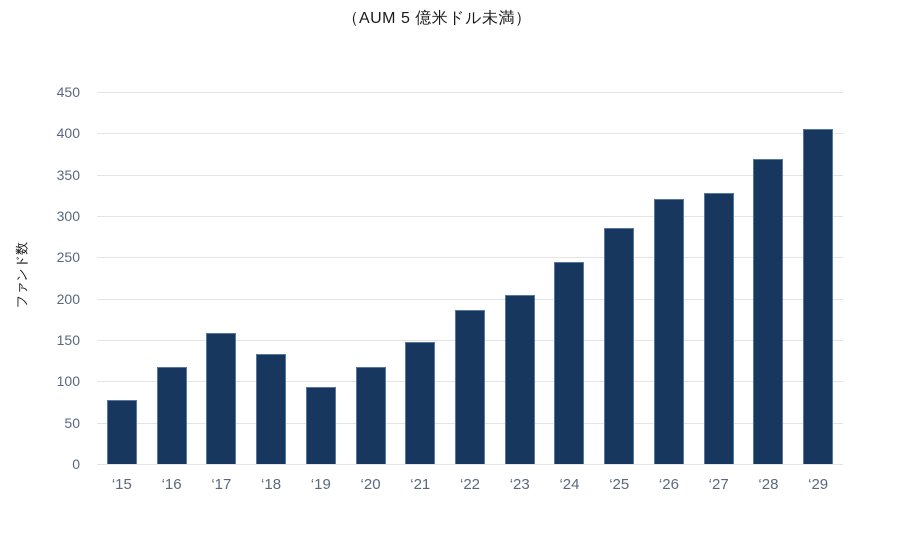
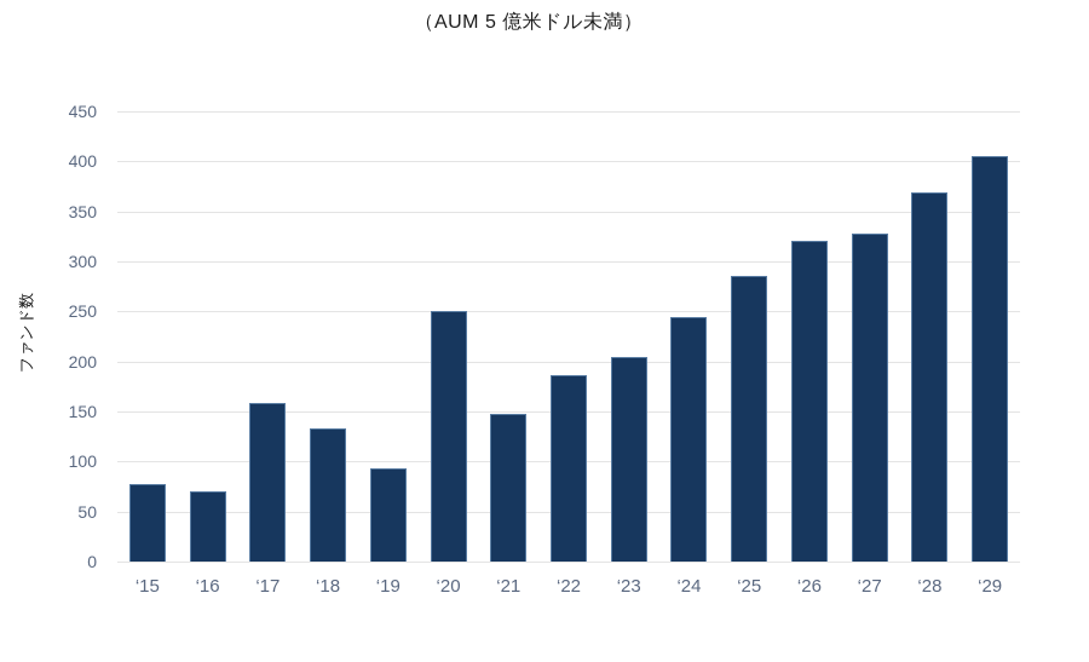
‘16: 120 -> 70
‘20: 120 -> 250
